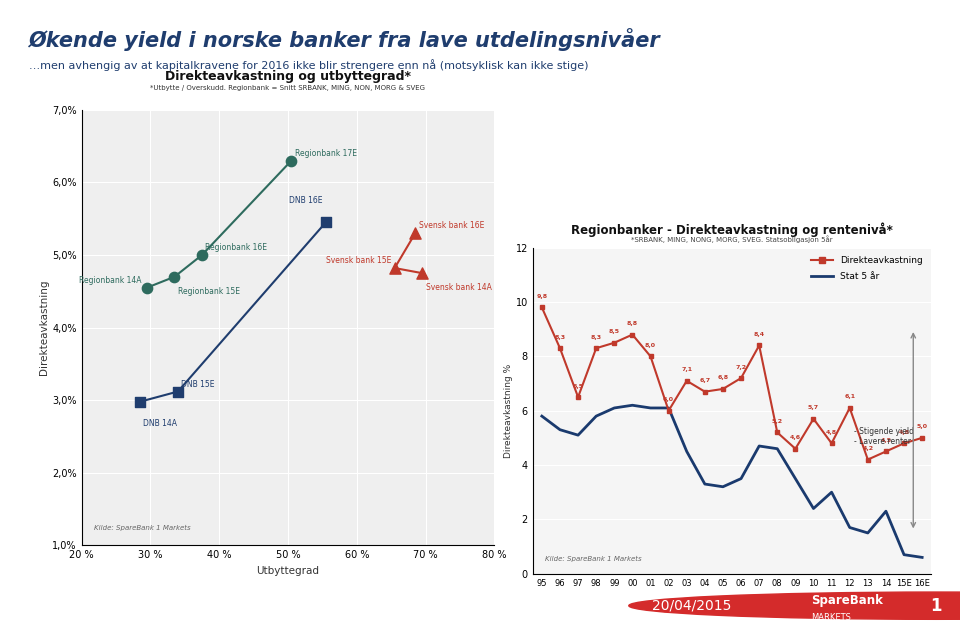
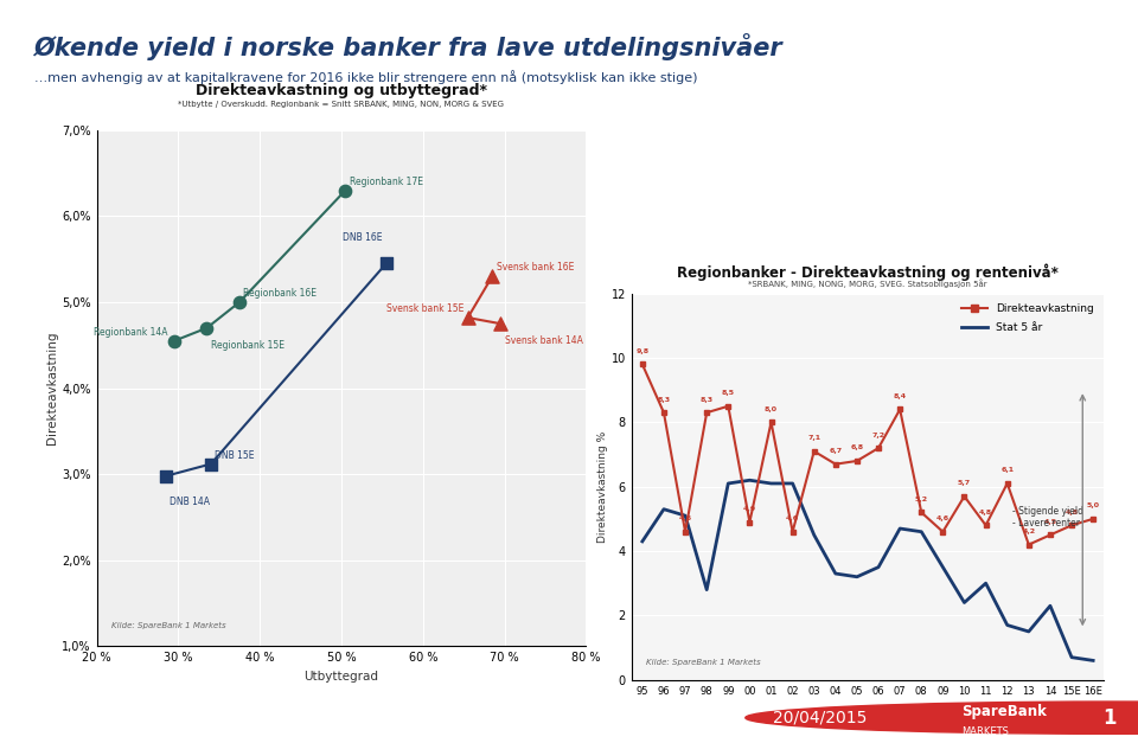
Stat 5 år/95: 5.8 -> 4.3
Direkteavkastning/97: 6.5 -> 4.6
Stat 5 år/98: 5.8 -> 2.8
Direkteavkastning/00: 8.8 -> 4.9
Direkteavkastning/02: 6.0 -> 4.6
